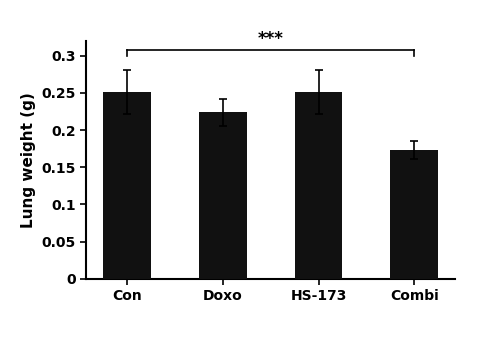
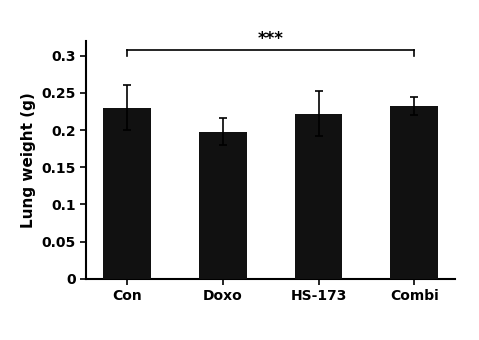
Con: 0.251 -> 0.230
Doxo: 0.224 -> 0.198
HS-173: 0.251 -> 0.222
Combi: 0.173 -> 0.232
